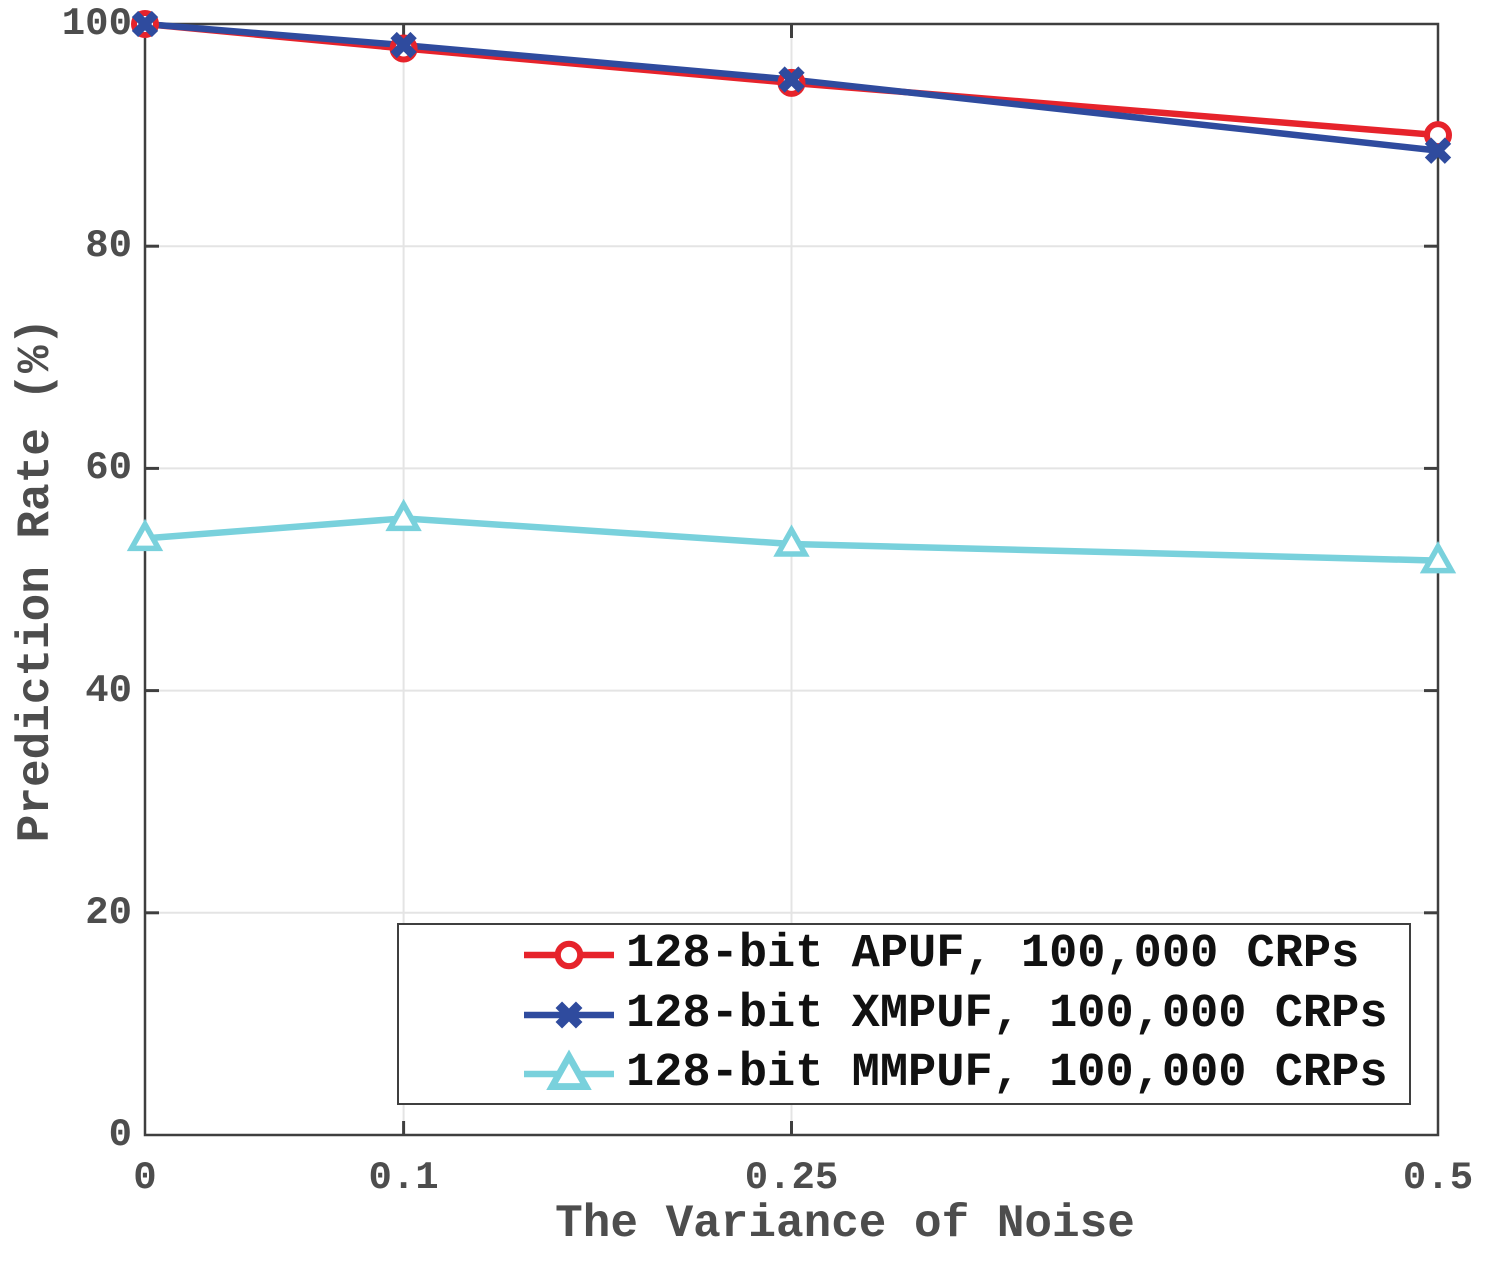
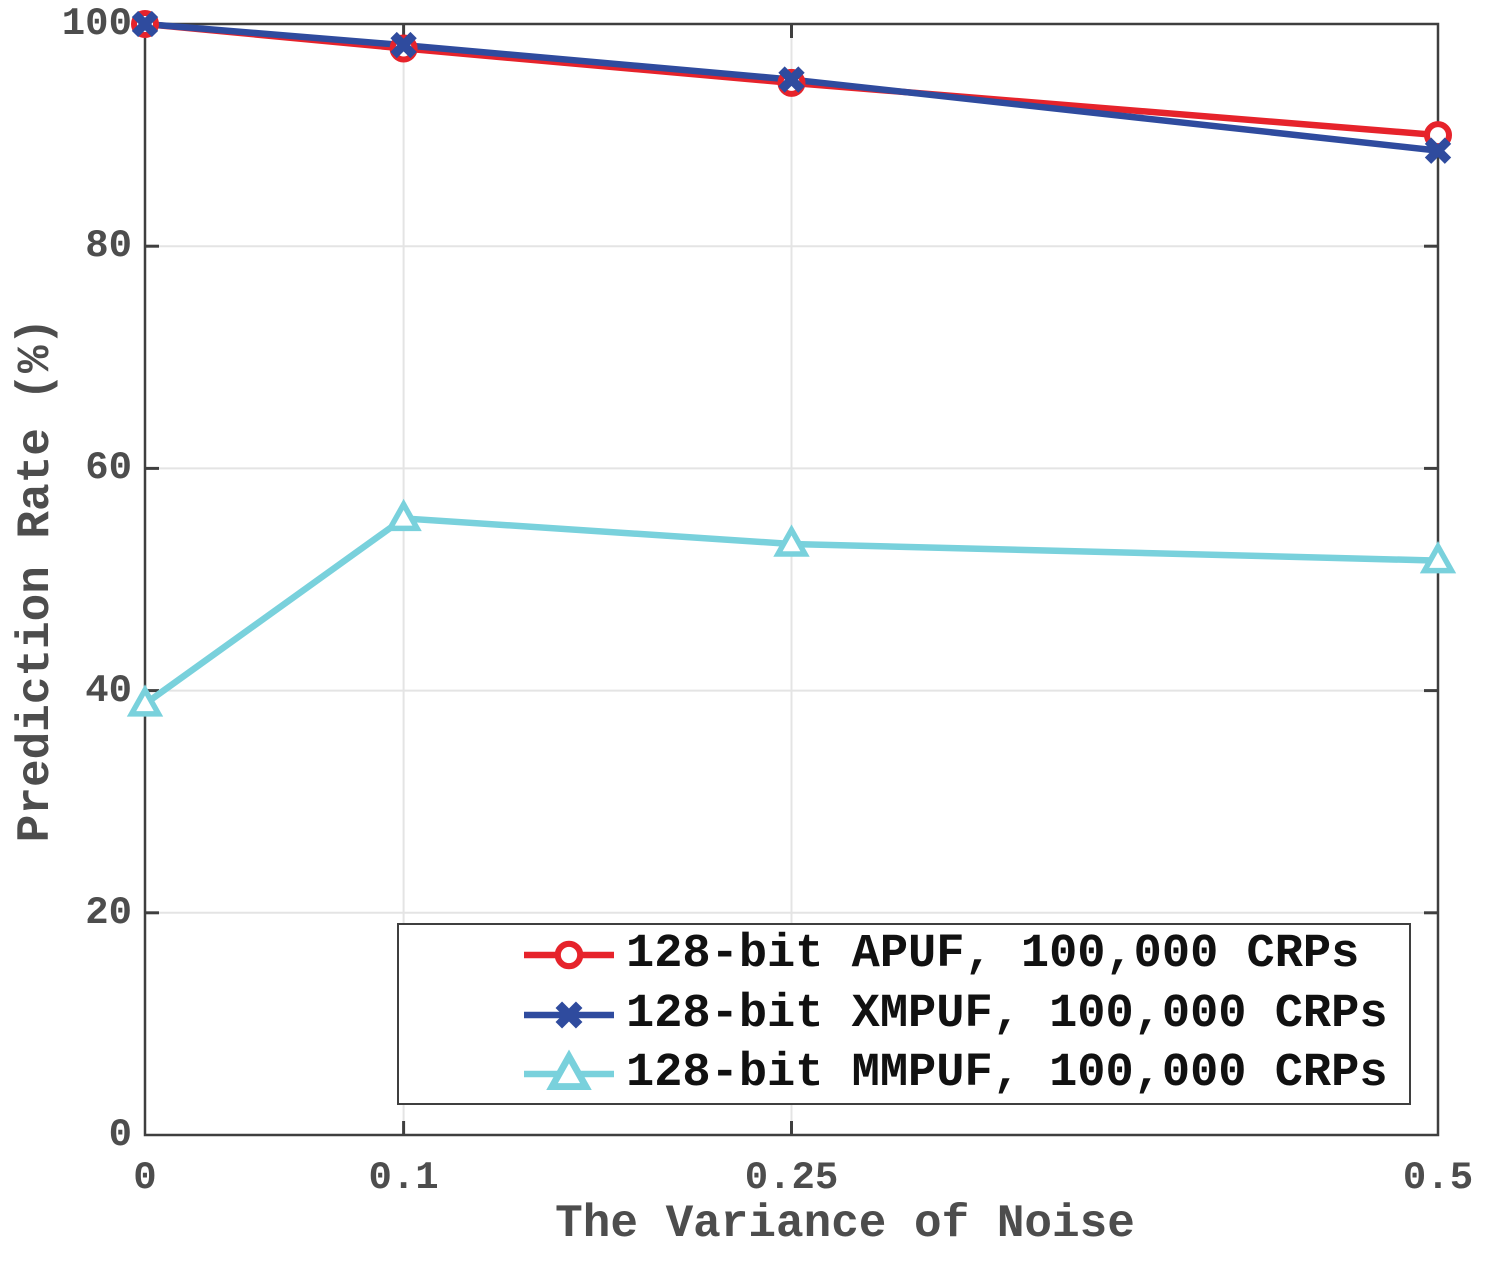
128-bit MMPUF, 100,000 CRPs/0: 53.7 -> 38.8
